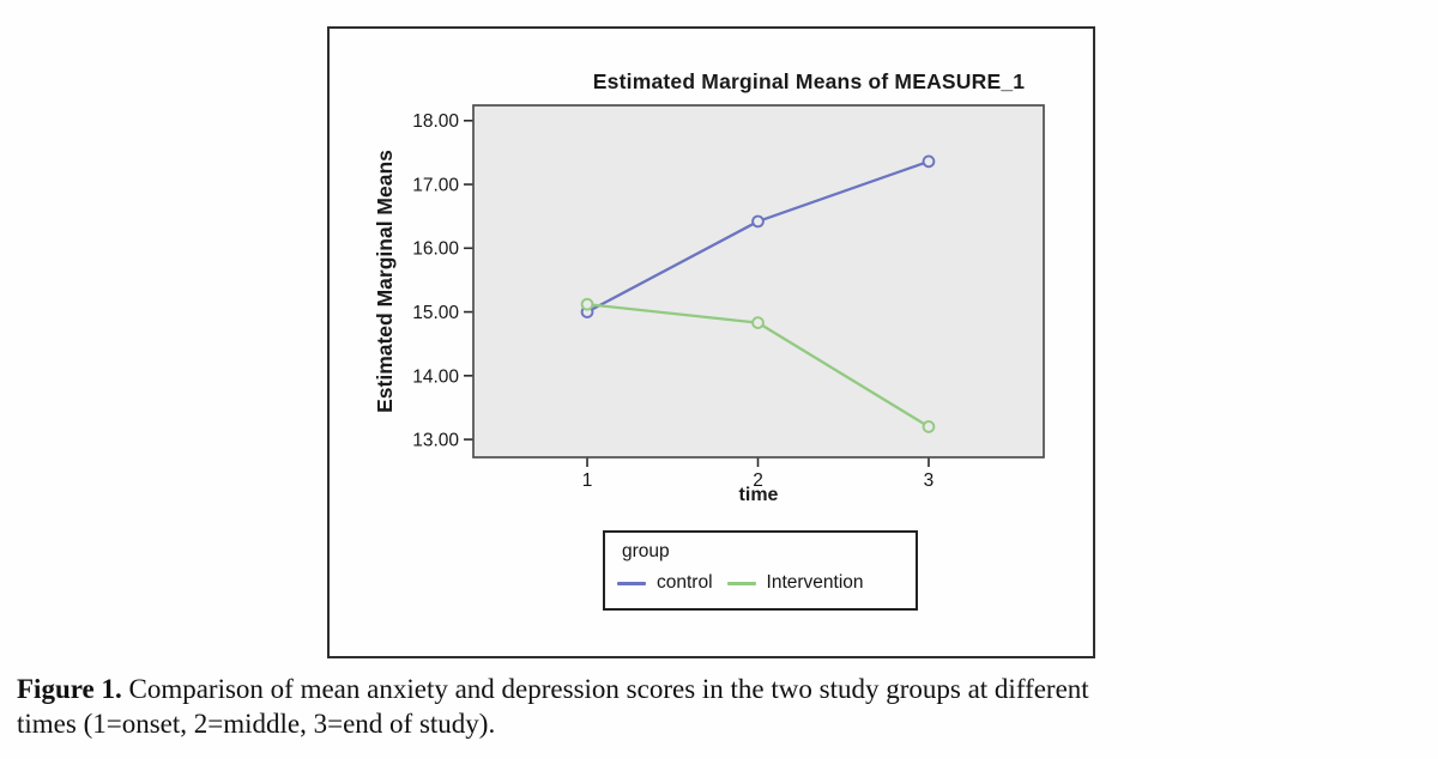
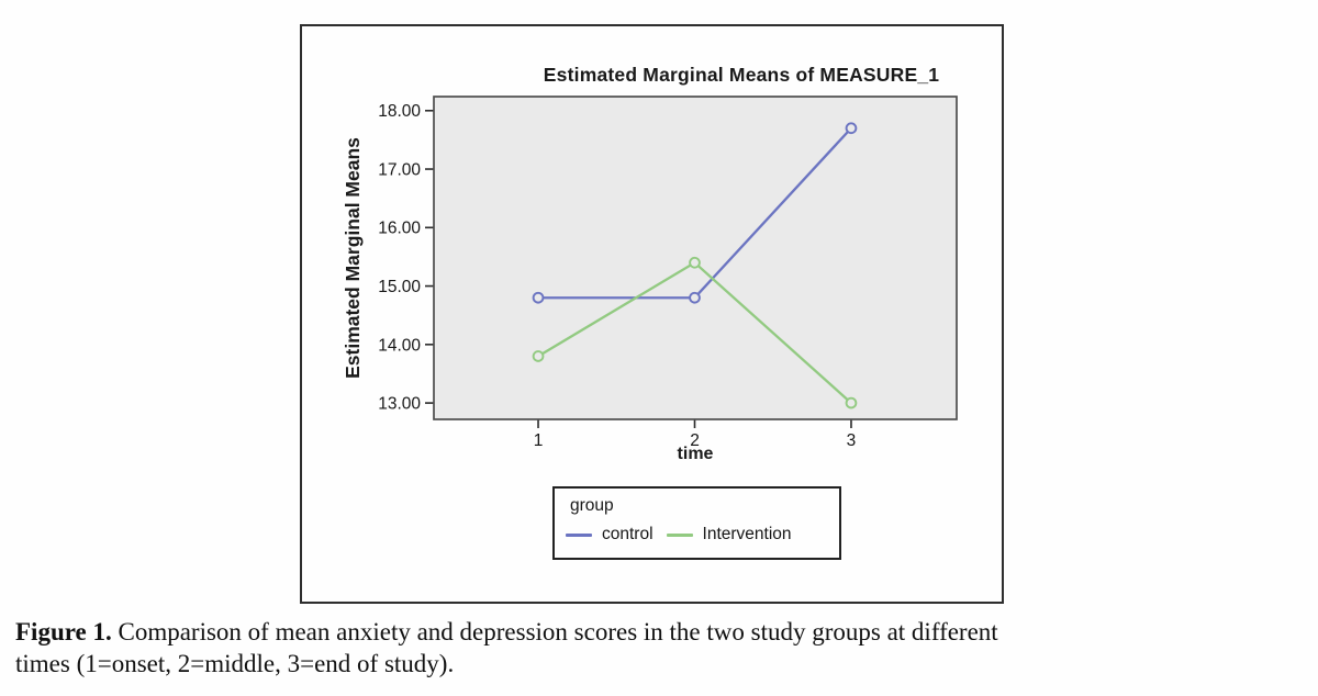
control/1: 15.0 -> 14.8
Intervention/1: 15.1 -> 13.8
control/2: 16.4 -> 14.8
Intervention/2: 14.8 -> 15.4
control/3: 17.4 -> 17.7
Intervention/3: 13.2 -> 13.0
